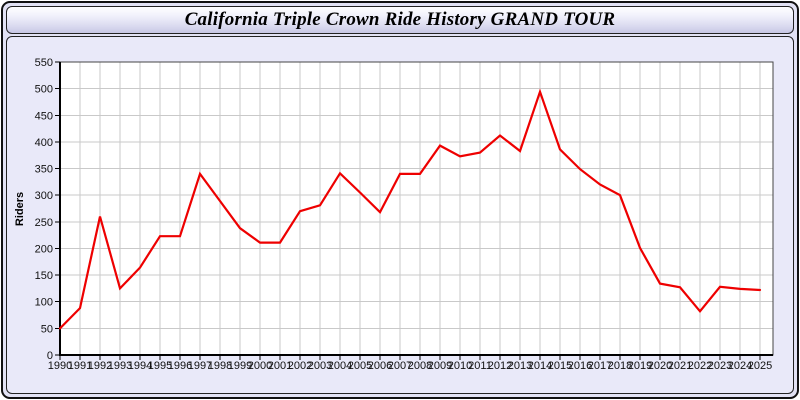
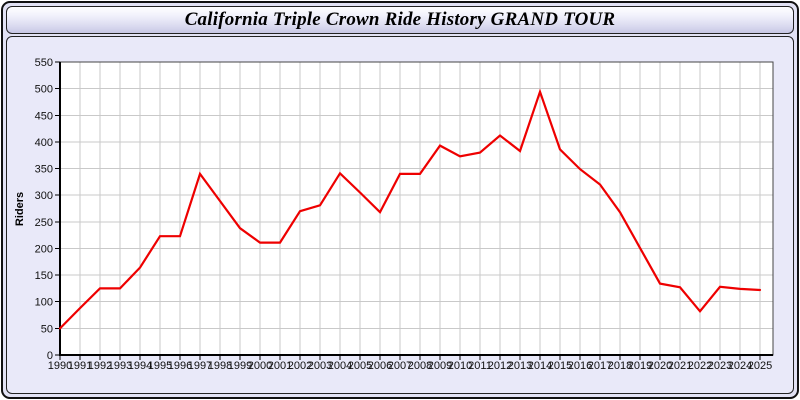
1992: 260 -> 120
2018: 300 -> 270
